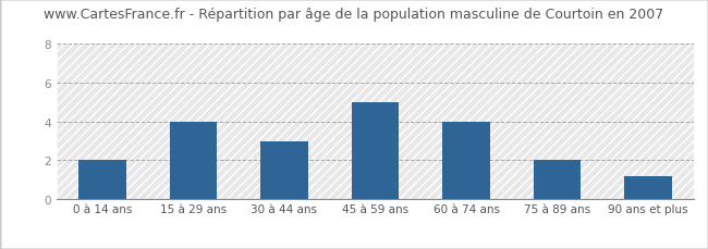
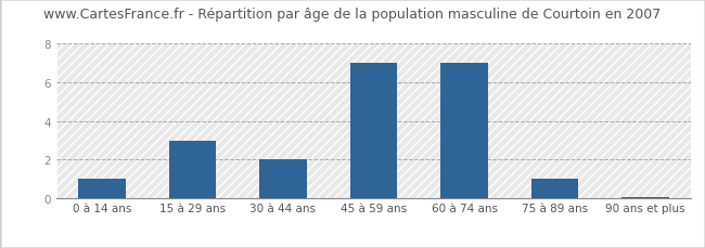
0 à 14 ans: 2.0 -> 1.0
15 à 29 ans: 4.0 -> 3.0
30 à 44 ans: 3.0 -> 2.0
45 à 59 ans: 5.0 -> 7.0
60 à 74 ans: 4.0 -> 7.0
75 à 89 ans: 2.0 -> 1.0
90 ans et plus: 1.2 -> 0.1
